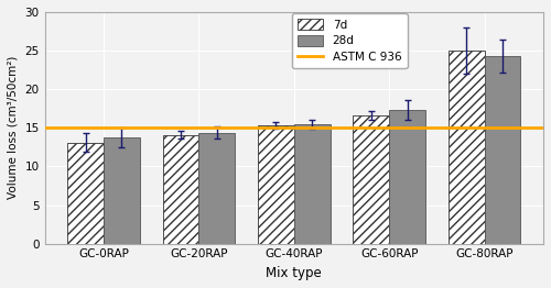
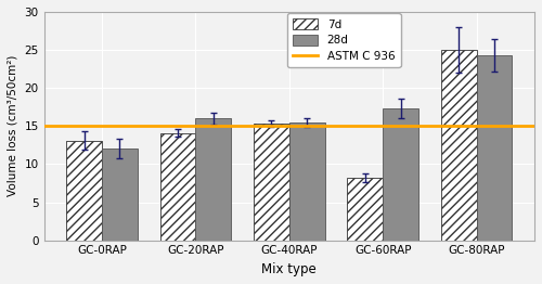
28d/GC-0RAP: 13.8 -> 12.0
28d/GC-20RAP: 14.4 -> 16.0
7d/GC-60RAP: 16.6 -> 8.2
